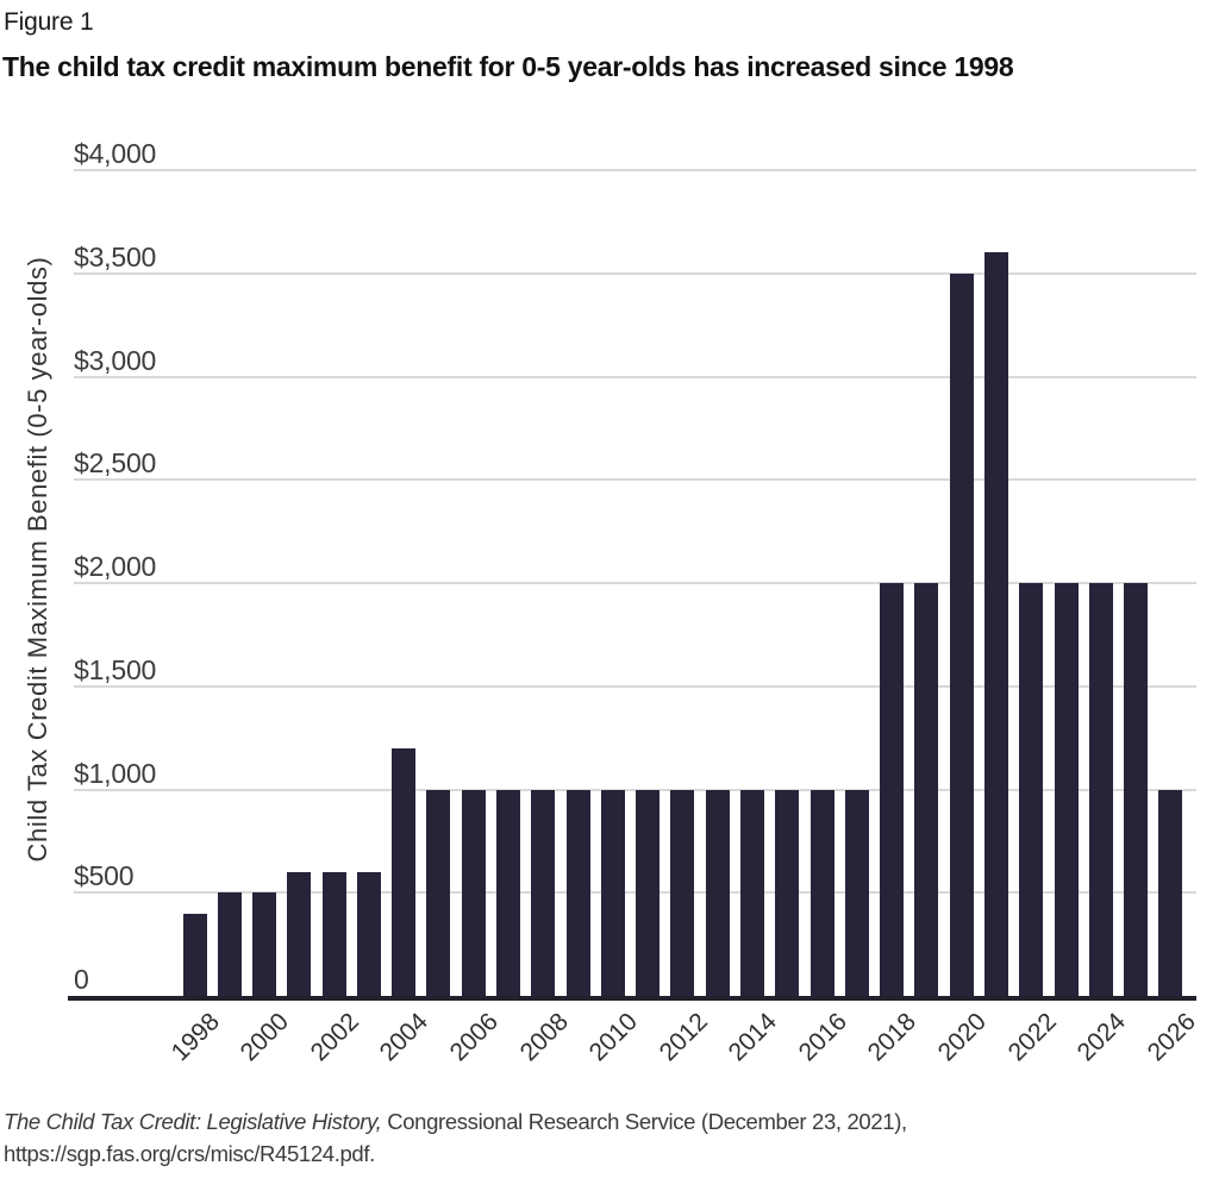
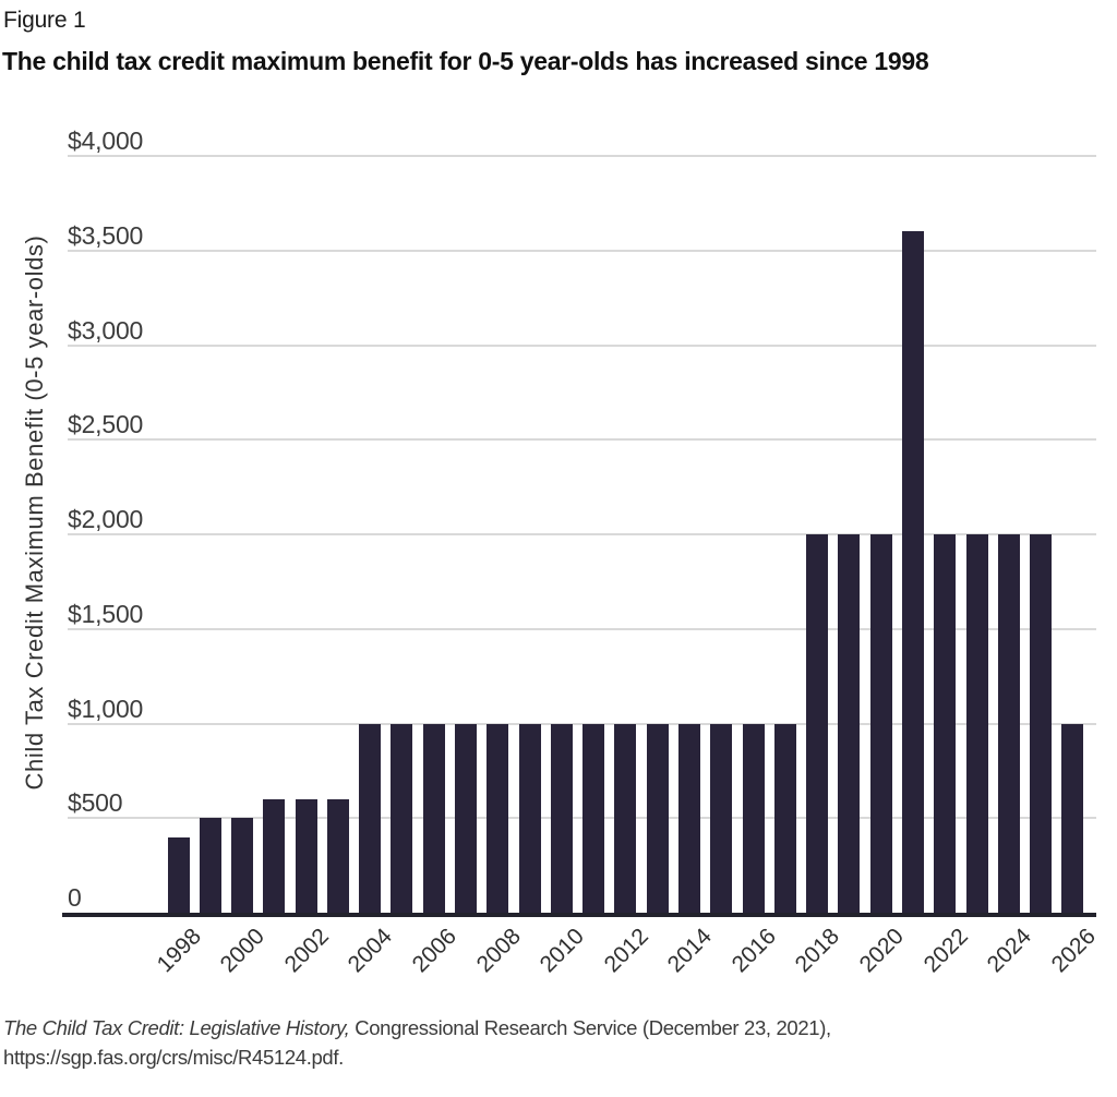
2004: $1200 -> $1000
2020: $3500 -> $2000
